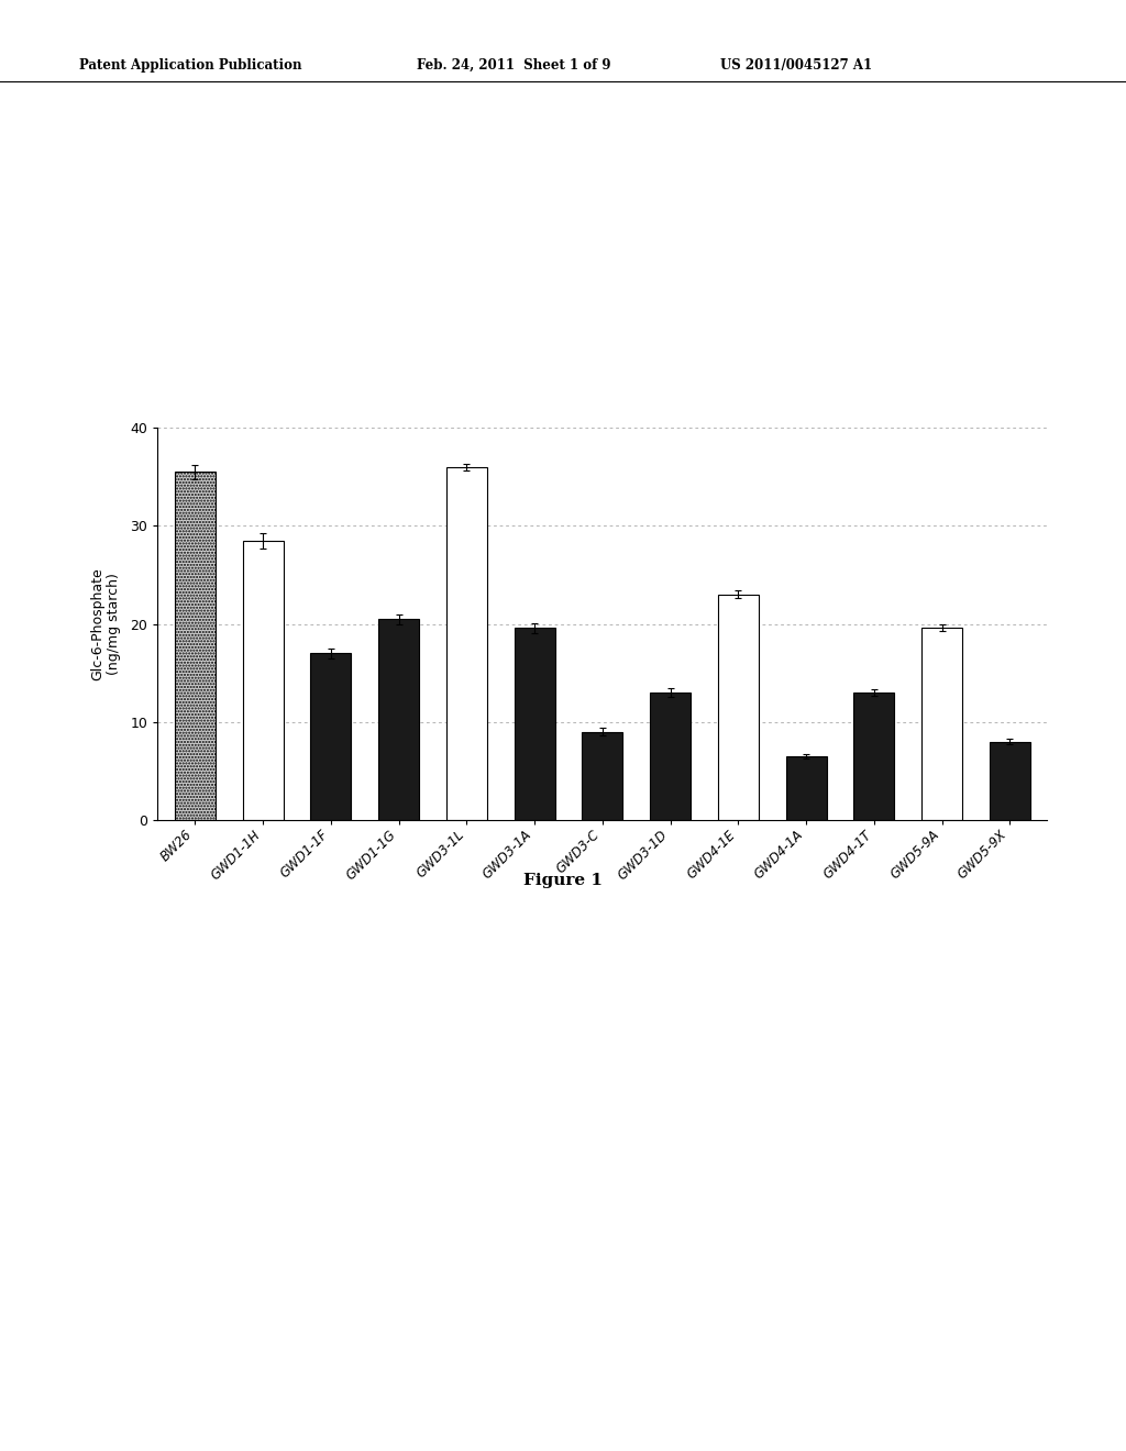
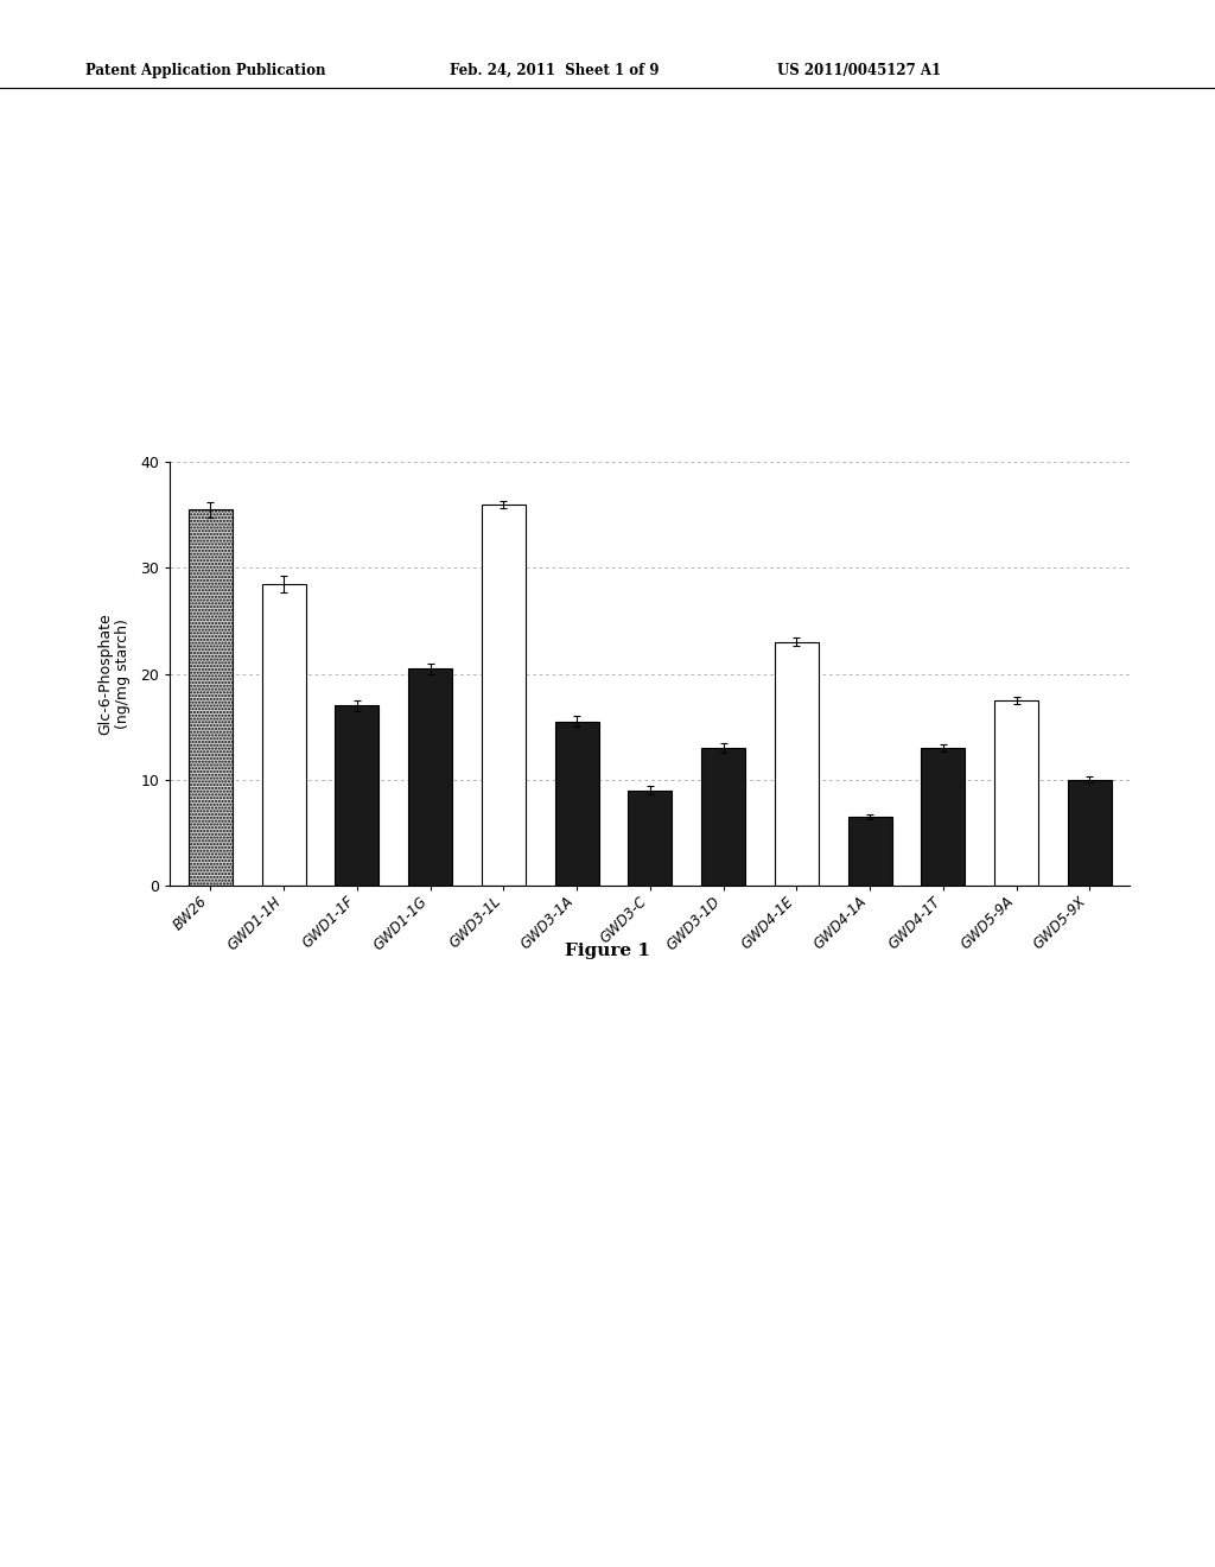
GWD3-1A: 19.6 -> 15.5
GWD5-9A: 19.6 -> 17.5
GWD5-9X: 8.0 -> 10.0
